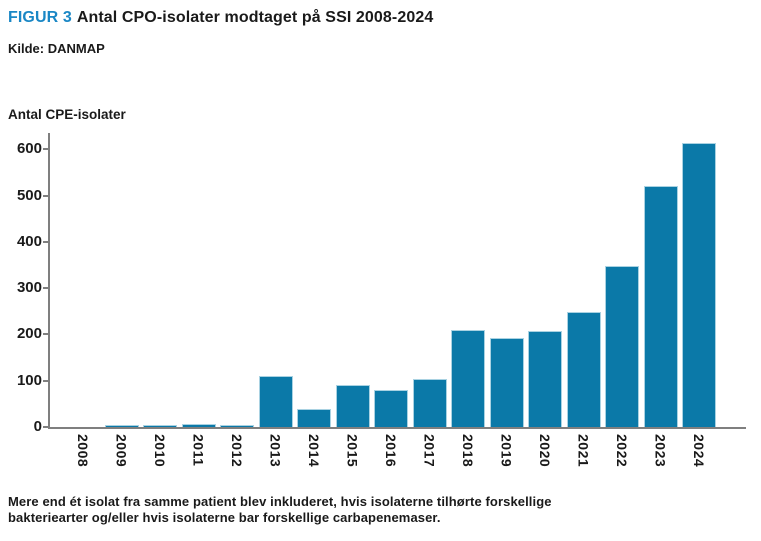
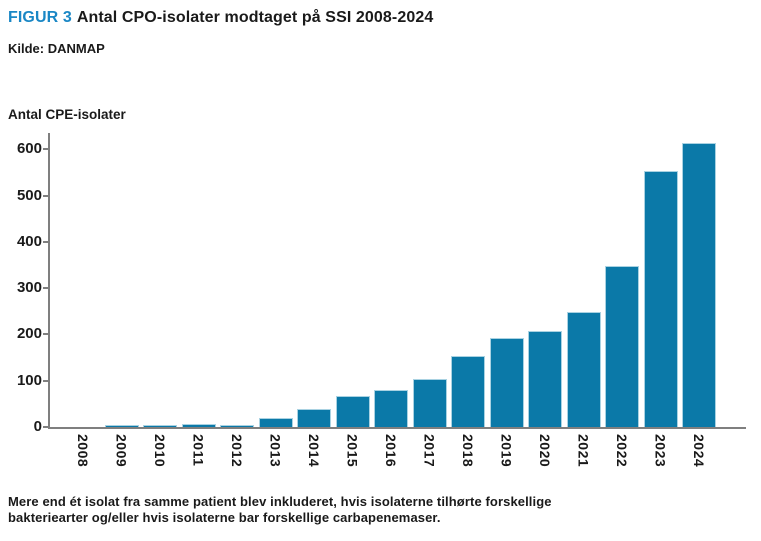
2013: 110 -> 20
2015: 90 -> 70
2018: 210 -> 150
2023: 520 -> 550
